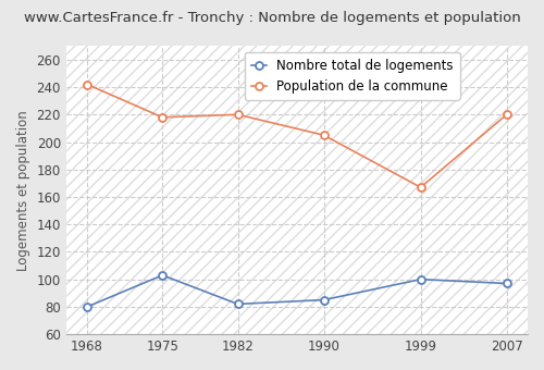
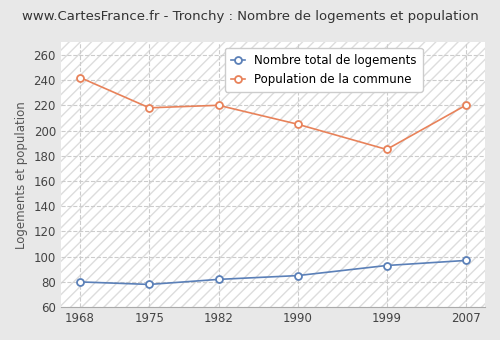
Nombre total de logements/1975: 103 -> 78
Nombre total de logements/1999: 100 -> 93
Population de la commune/1999: 167 -> 185
